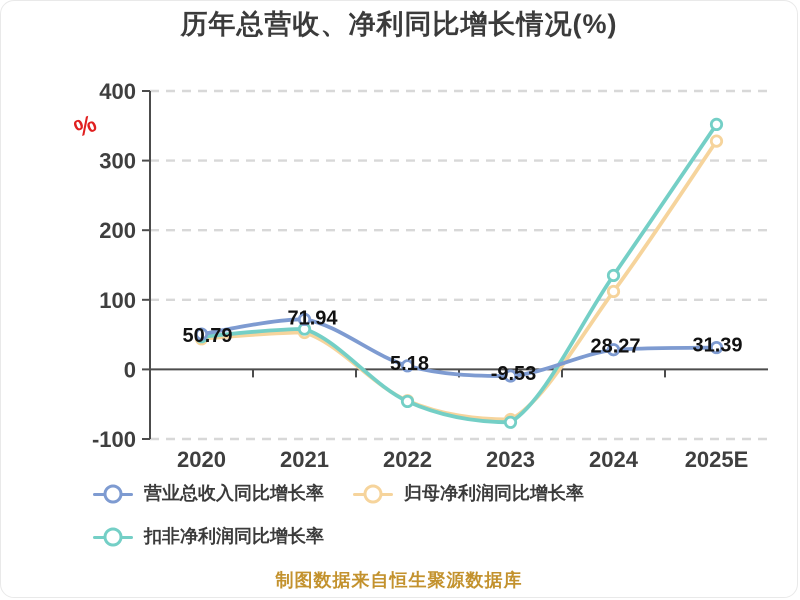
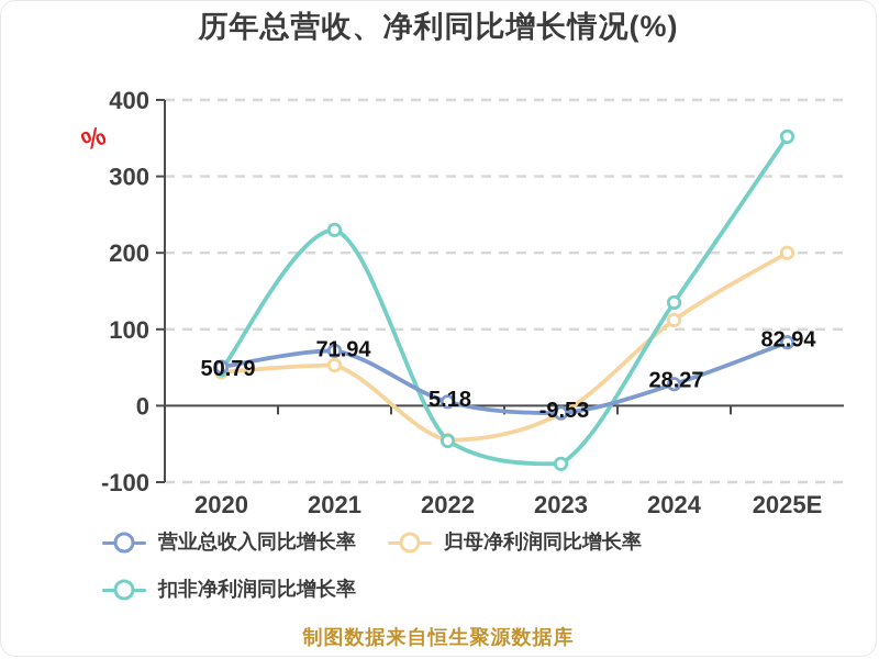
扣非净利润同比增长率/2021: 60 -> 230
归母净利润同比增长率/2023: -70 -> -10
营业总收入同比增长率/2025E: 31.39 -> 82.94
归母净利润同比增长率/2025E: 330 -> 200
